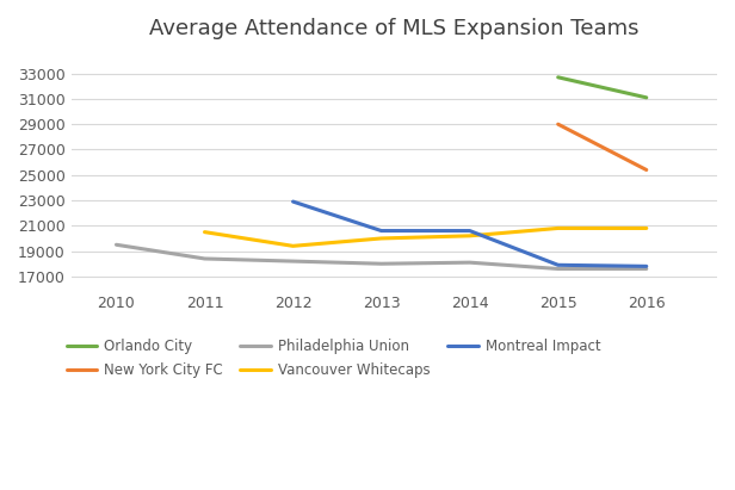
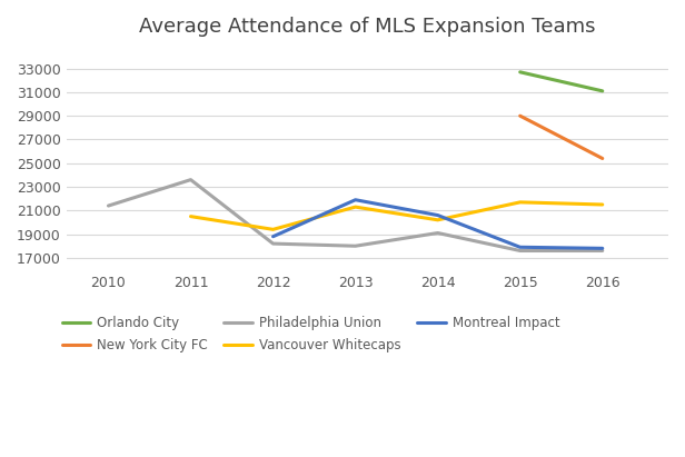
Philadelphia Union/2010: 19500 -> 21400
Philadelphia Union/2011: 18400 -> 23600
Montreal Impact/2012: 22900 -> 18800
Vancouver Whitecaps/2013: 20000 -> 21300
Montreal Impact/2013: 20600 -> 21900
Philadelphia Union/2014: 18100 -> 19100
Vancouver Whitecaps/2015: 20800 -> 21700
Vancouver Whitecaps/2016: 20800 -> 21500
